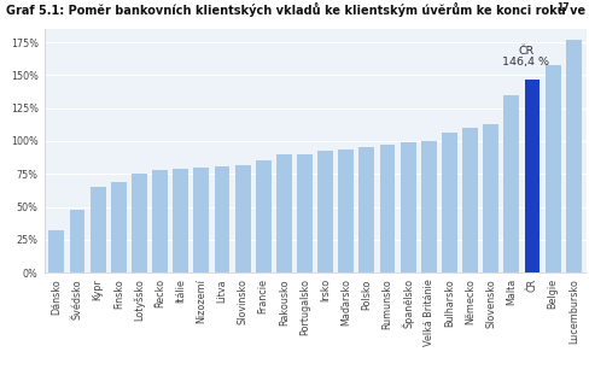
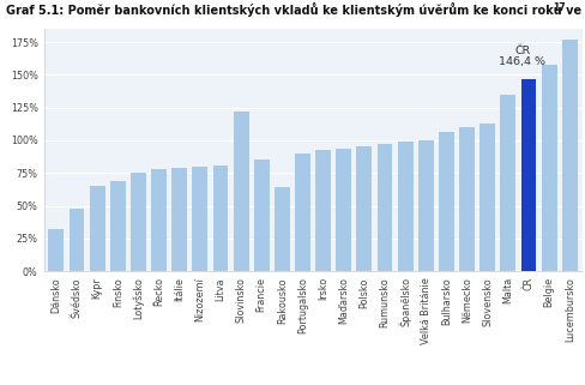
Slovinsko: 82% -> 122%
Rakousko: 90% -> 64%
